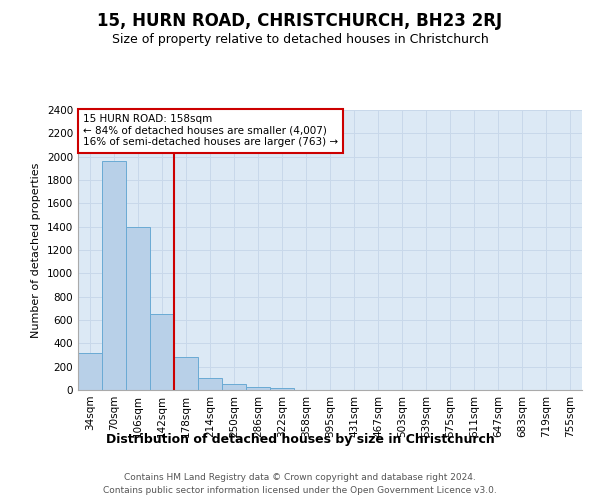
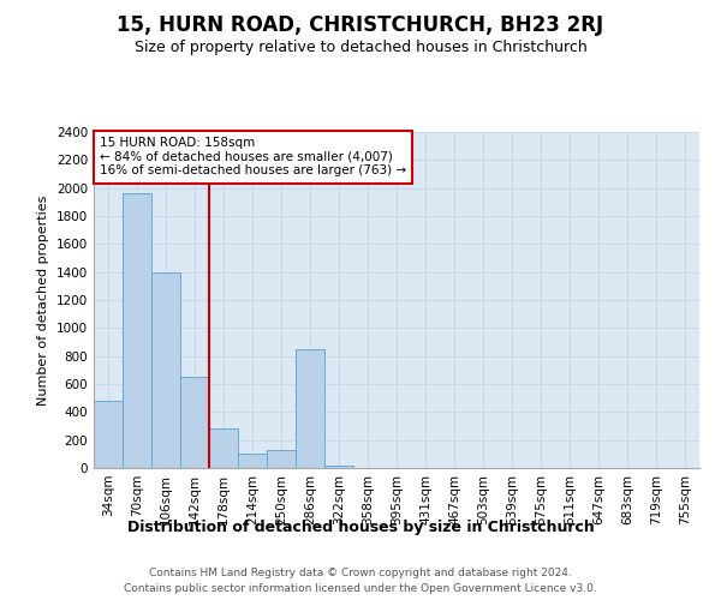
34sqm: 320 -> 480
250sqm: 50 -> 130
286sqm: 30 -> 850
